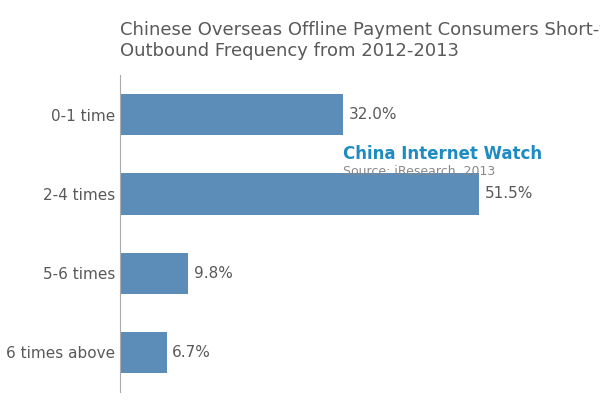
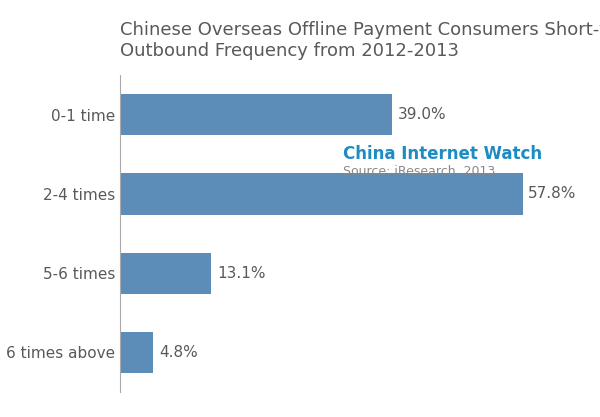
0-1 time: 32.0% -> 39.0%
2-4 times: 51.5% -> 57.8%
5-6 times: 9.8% -> 13.1%
6 times above: 6.7% -> 4.8%
